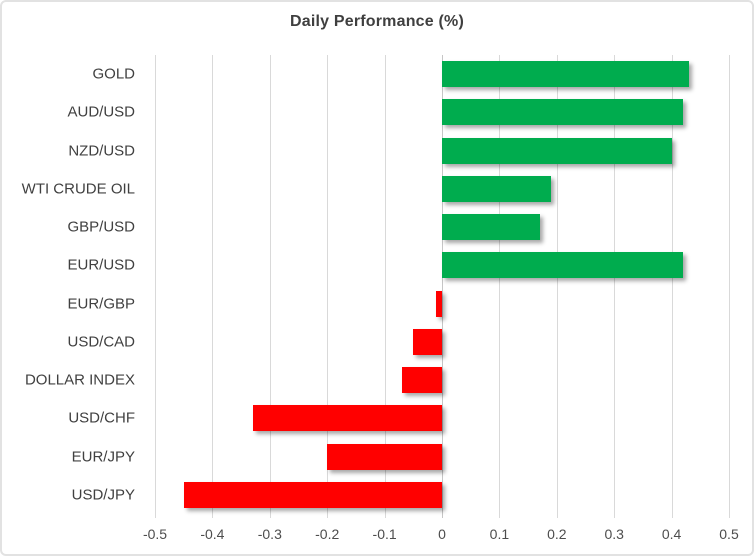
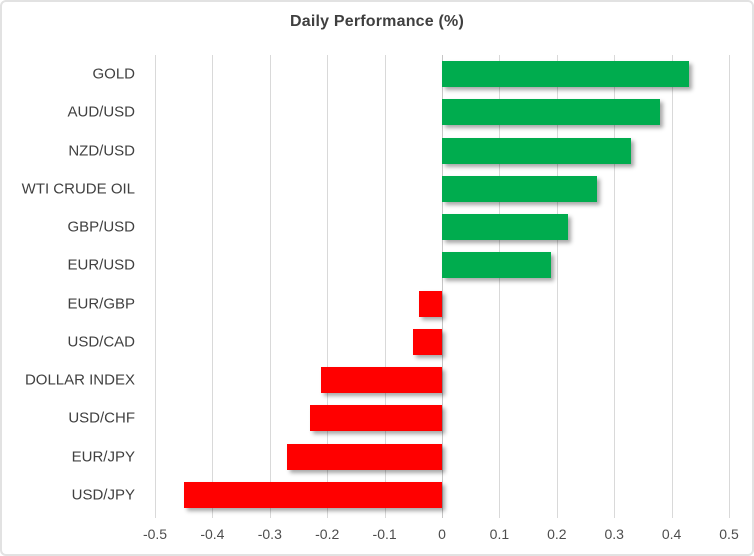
AUD/USD: 0.42 -> 0.38
NZD/USD: 0.40 -> 0.33
WTI CRUDE OIL: 0.19 -> 0.27
GBP/USD: 0.17 -> 0.22
EUR/USD: 0.42 -> 0.19
EUR/GBP: -0.01 -> -0.04
DOLLAR INDEX: -0.07 -> -0.21
USD/CHF: -0.33 -> -0.23
EUR/JPY: -0.20 -> -0.27
